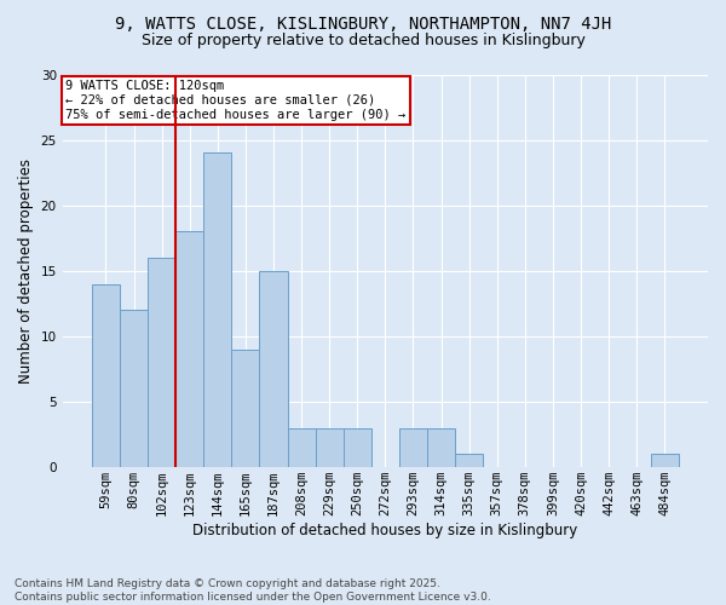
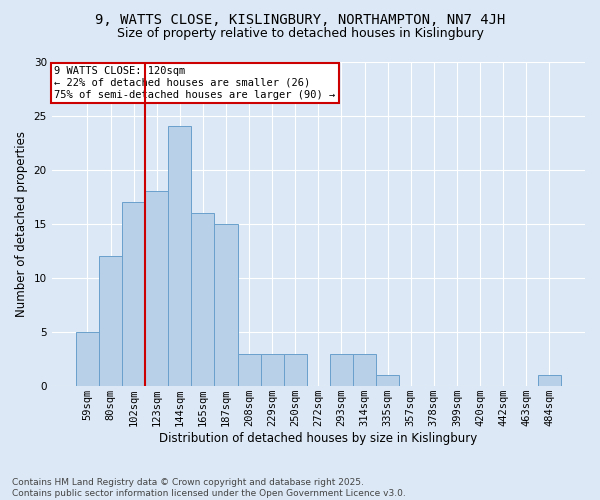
59sqm: 14 -> 5
102sqm: 16 -> 17
165sqm: 9 -> 16
